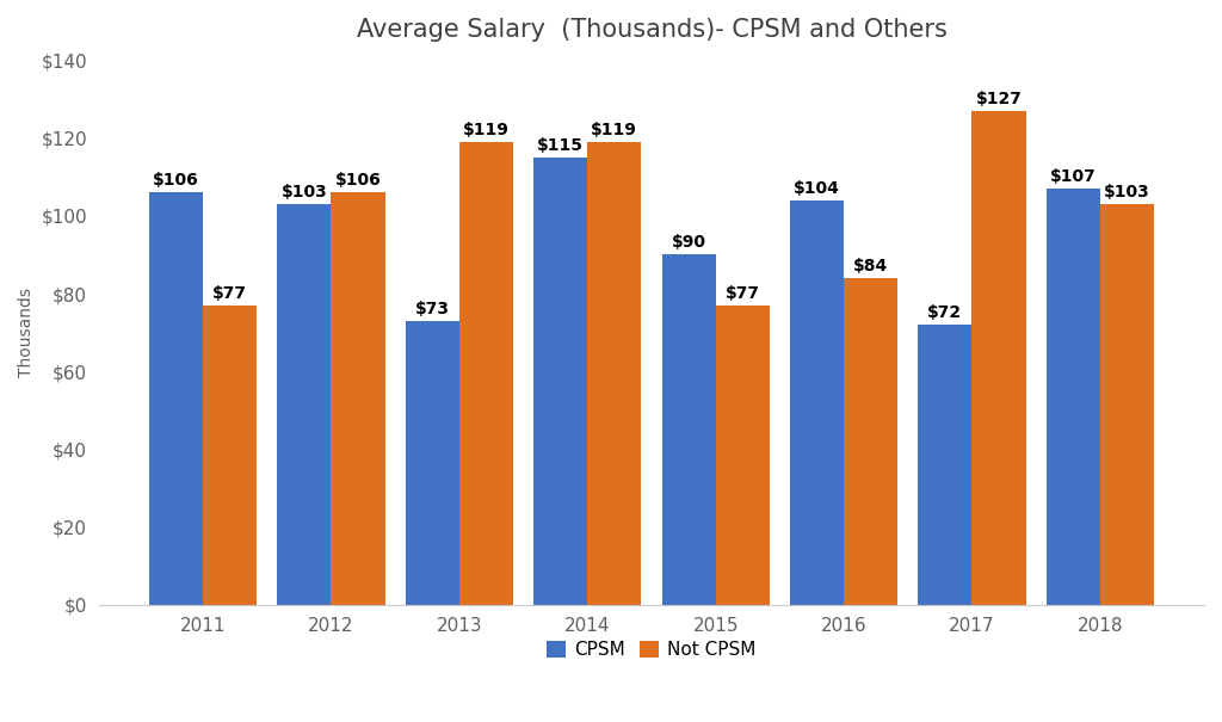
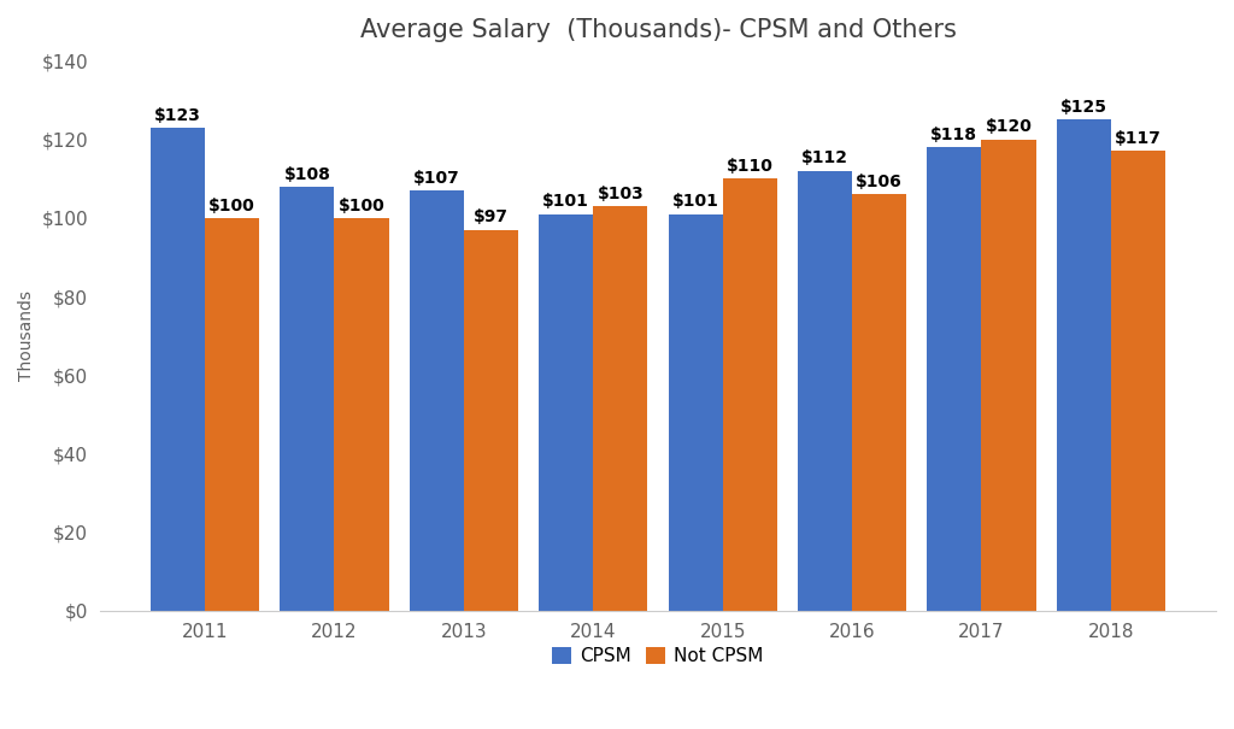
CPSM/2011: $106 -> $123
Not CPSM/2011: $77 -> $100
CPSM/2012: $103 -> $108
Not CPSM/2012: $106 -> $100
CPSM/2013: $73 -> $107
Not CPSM/2013: $119 -> $97
CPSM/2014: $115 -> $101
Not CPSM/2014: $119 -> $103
CPSM/2015: $90 -> $101
Not CPSM/2015: $77 -> $110
CPSM/2016: $104 -> $112
Not CPSM/2016: $84 -> $106
CPSM/2017: $72 -> $118
Not CPSM/2017: $127 -> $120
CPSM/2018: $107 -> $125
Not CPSM/2018: $103 -> $117
